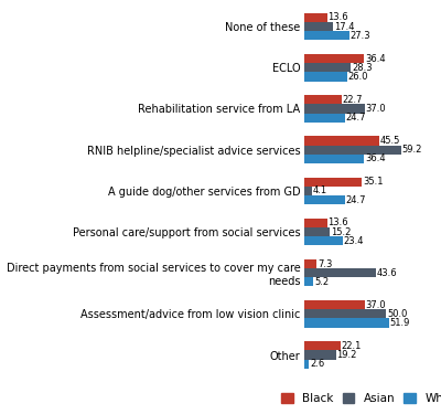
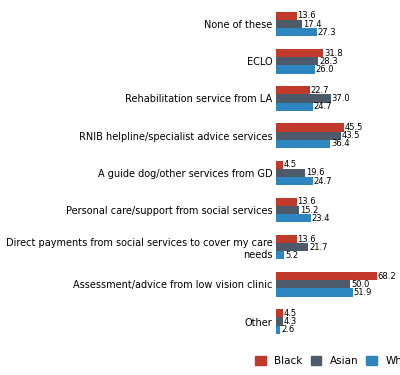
Black/ECLO: 36.4 -> 31.8
Asian/RNIB helpline/specialist advice services: 59.2 -> 43.5
Black/A guide dog/other services from GD: 35.1 -> 4.5
Asian/A guide dog/other services from GD: 4.1 -> 19.6
Black/Direct payments from social services to cover my care needs: 7.3 -> 13.6
Asian/Direct payments from social services to cover my care needs: 43.6 -> 21.7
Black/Assessment/advice from low vision clinic: 37.0 -> 68.2
Black/Other: 22.1 -> 4.5
Asian/Other: 19.2 -> 4.3
